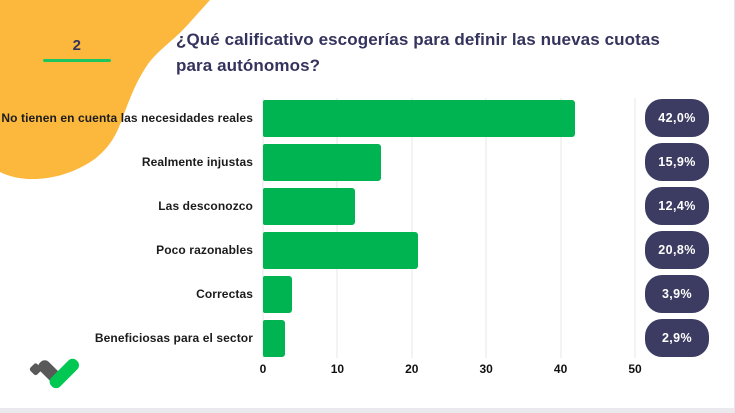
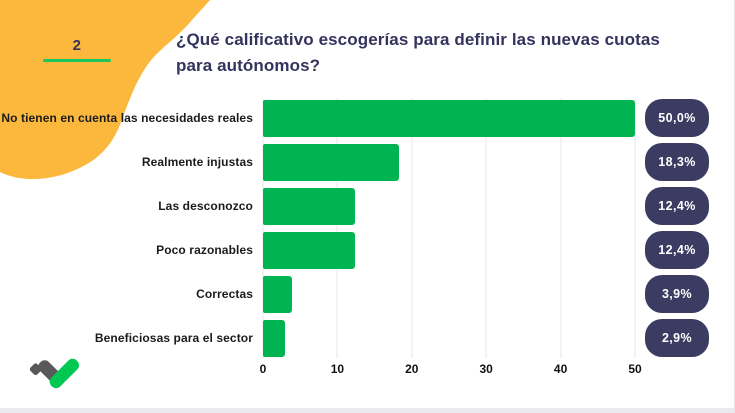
No tienen en cuenta las necesidades reales: 42,0% -> 50,0%
Realmente injustas: 15,9% -> 18,3%
Poco razonables: 20,8% -> 12,4%
